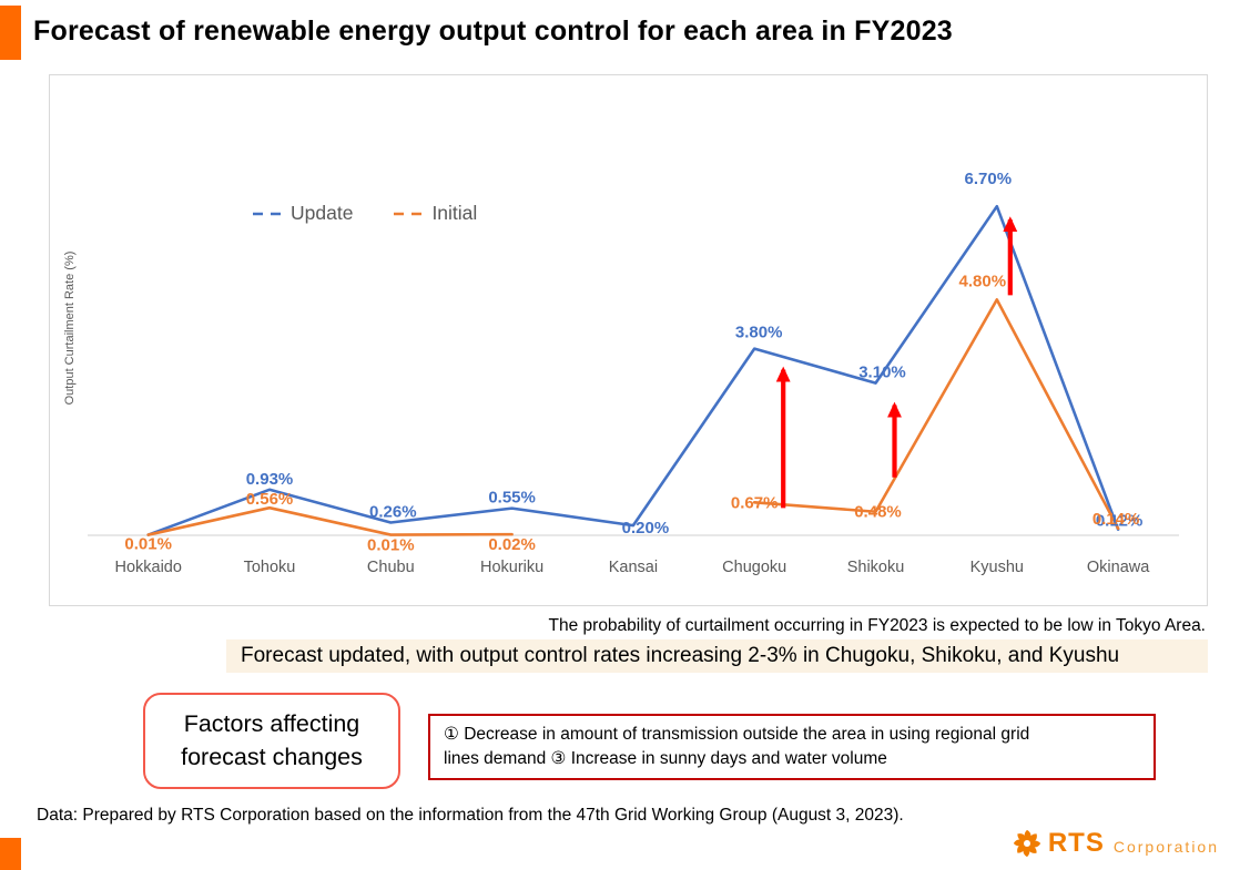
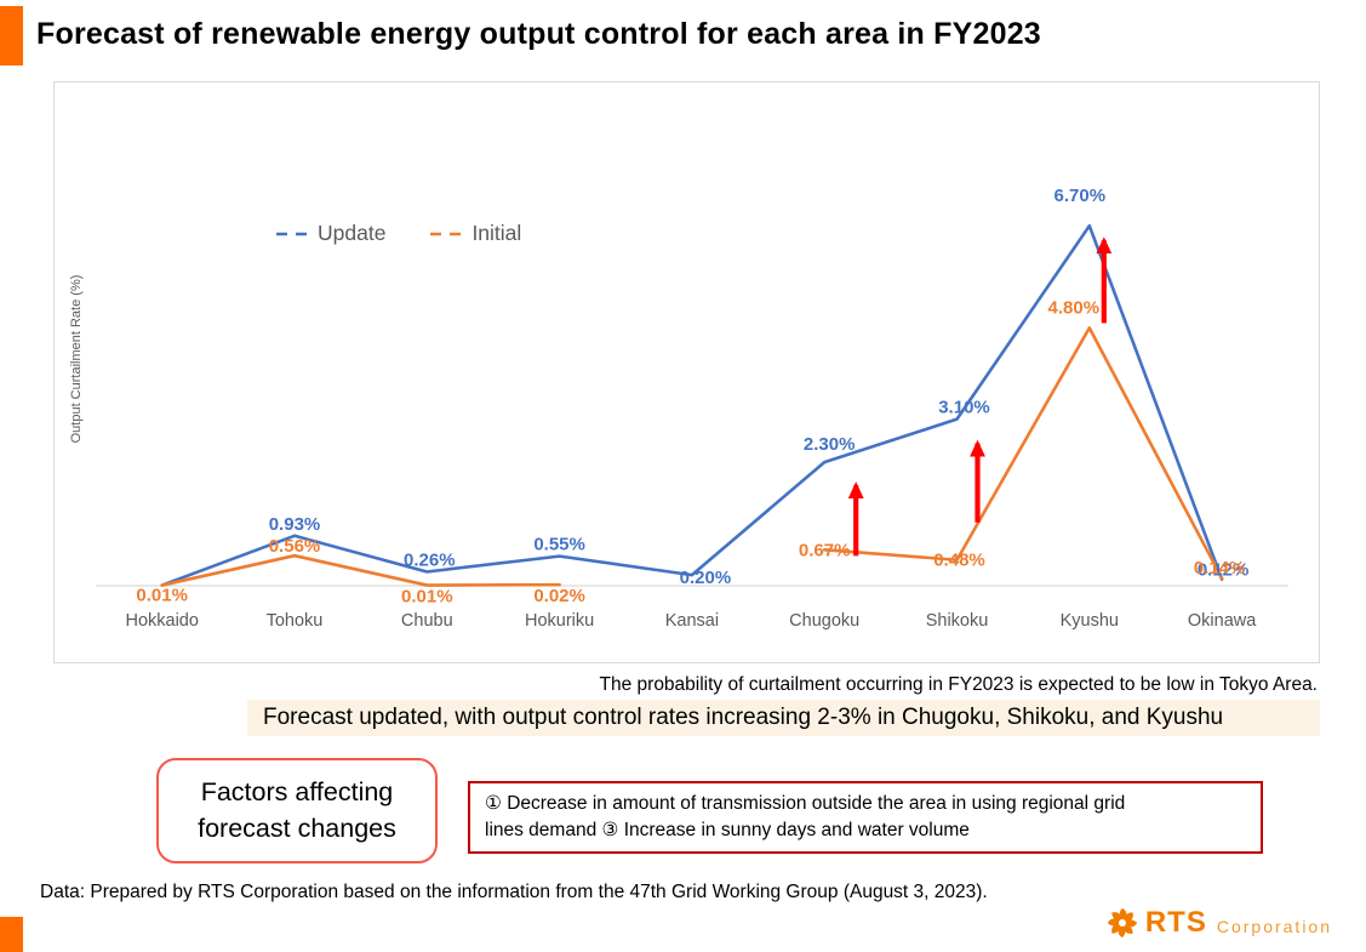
Update/Chugoku: 3.80% -> 2.30%
